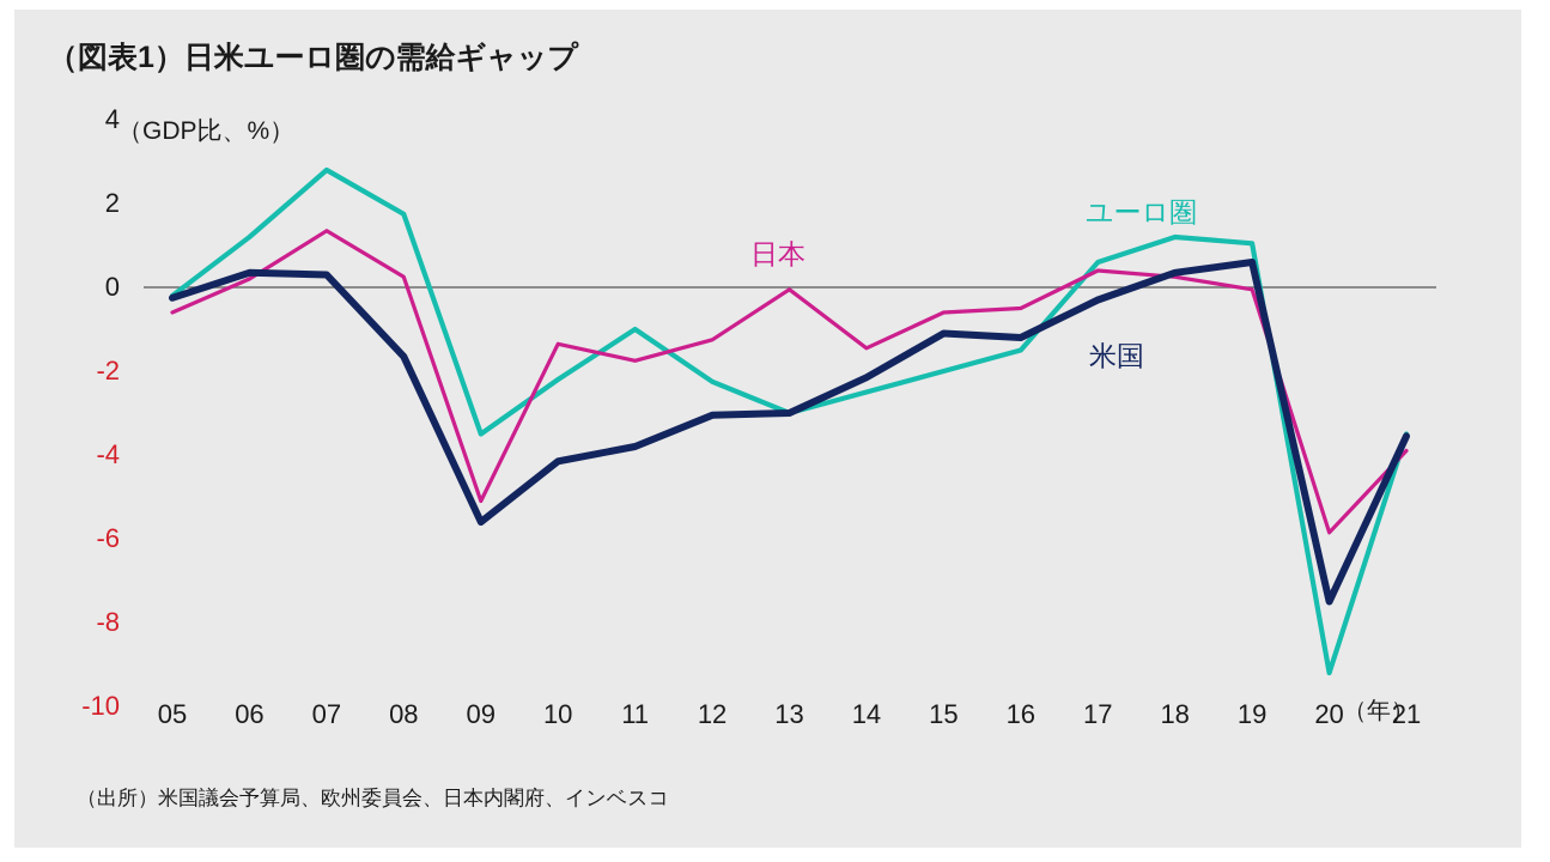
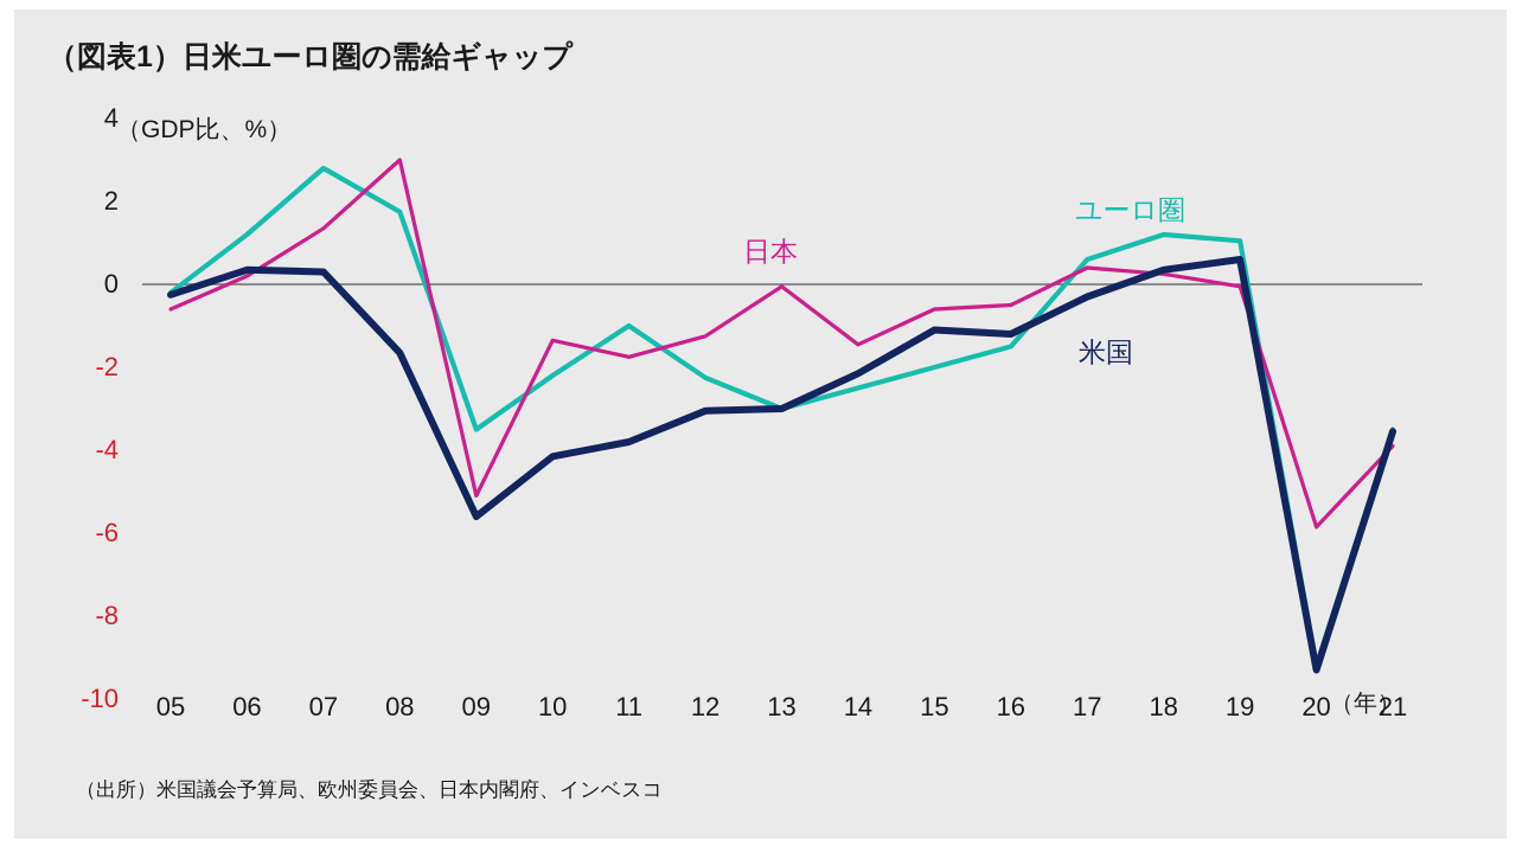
日本/08: 0.2 -> 3.0
米国/20: -7.5 -> -9.3
